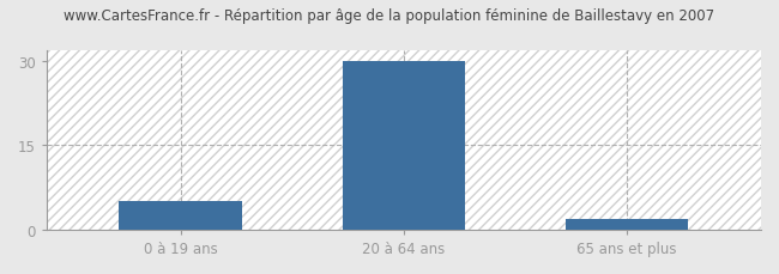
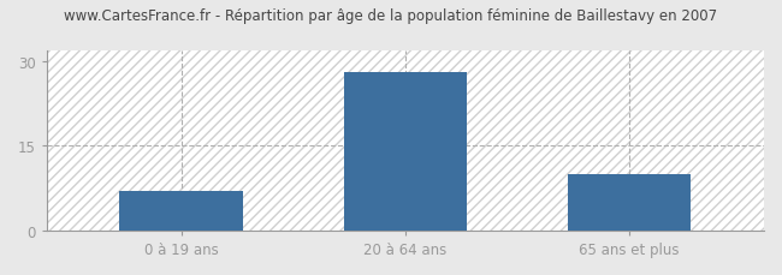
0 à 19 ans: 5 -> 7
20 à 64 ans: 30 -> 28
65 ans et plus: 2 -> 10
